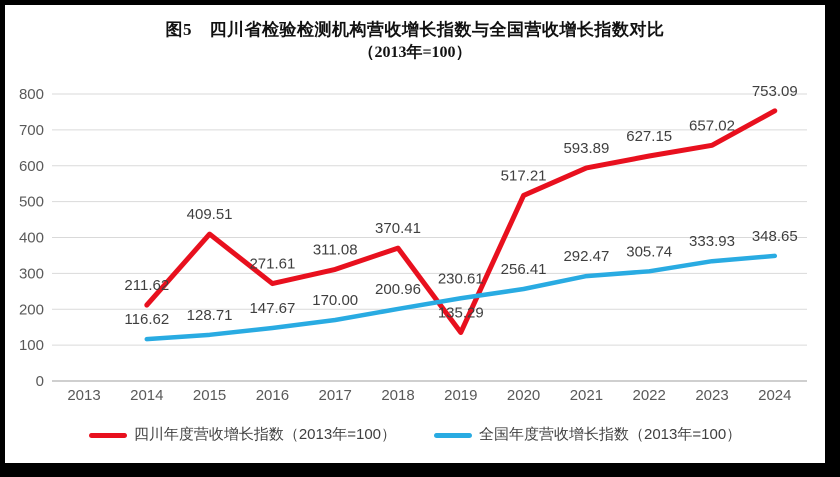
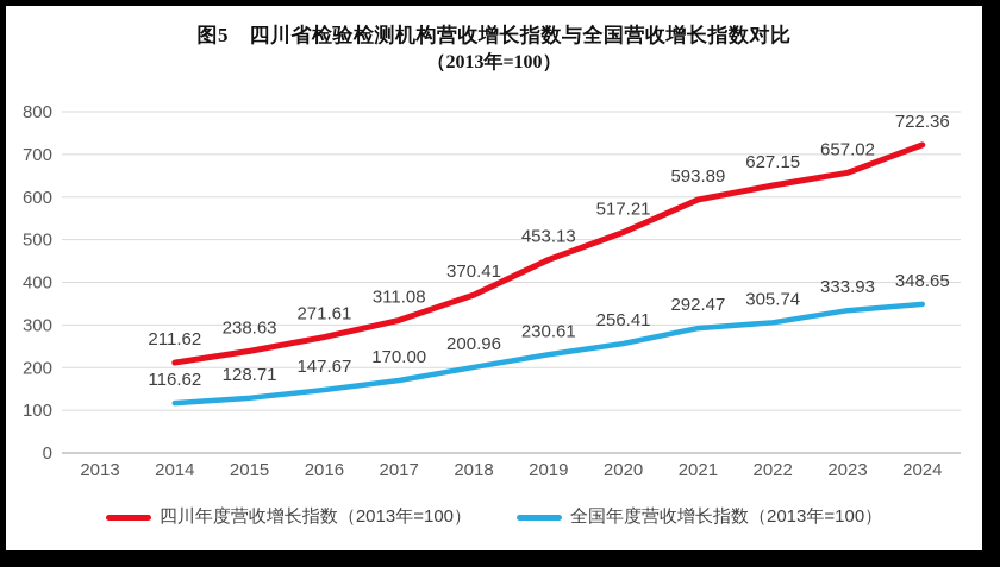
四川年度营收增长指数（2013年=100）/2015: 409.51 -> 238.63
四川年度营收增长指数（2013年=100）/2019: 135.29 -> 453.13
四川年度营收增长指数（2013年=100）/2024: 753.09 -> 722.36
